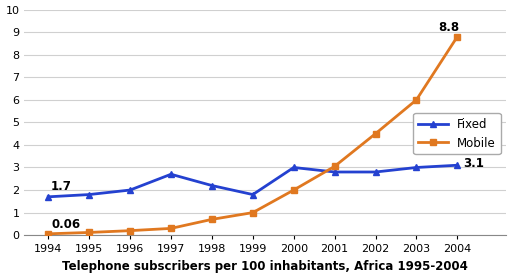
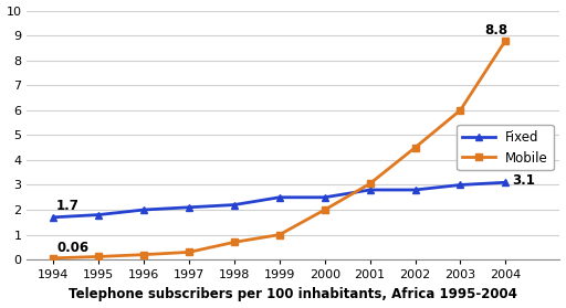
Fixed/1997: 2.7 -> 2.1
Fixed/1999: 1.8 -> 2.5
Fixed/2000: 3.0 -> 2.5
